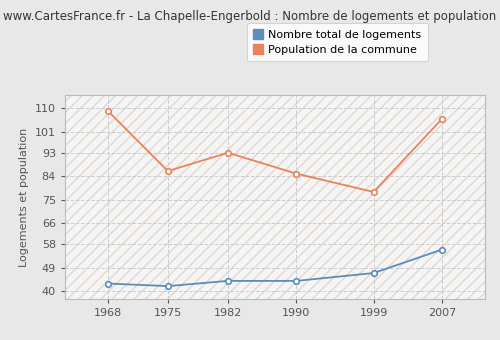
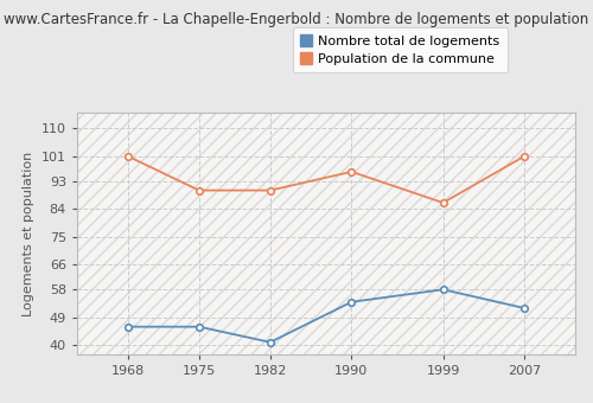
Nombre total de logements/1968: 43 -> 46
Population de la commune/1968: 109 -> 101
Nombre total de logements/1975: 42 -> 46
Population de la commune/1975: 86 -> 90
Nombre total de logements/1982: 44 -> 41
Population de la commune/1982: 93 -> 90
Nombre total de logements/1990: 44 -> 54
Population de la commune/1990: 85 -> 96
Nombre total de logements/1999: 47 -> 58
Population de la commune/1999: 78 -> 86
Nombre total de logements/2007: 56 -> 52
Population de la commune/2007: 106 -> 101
